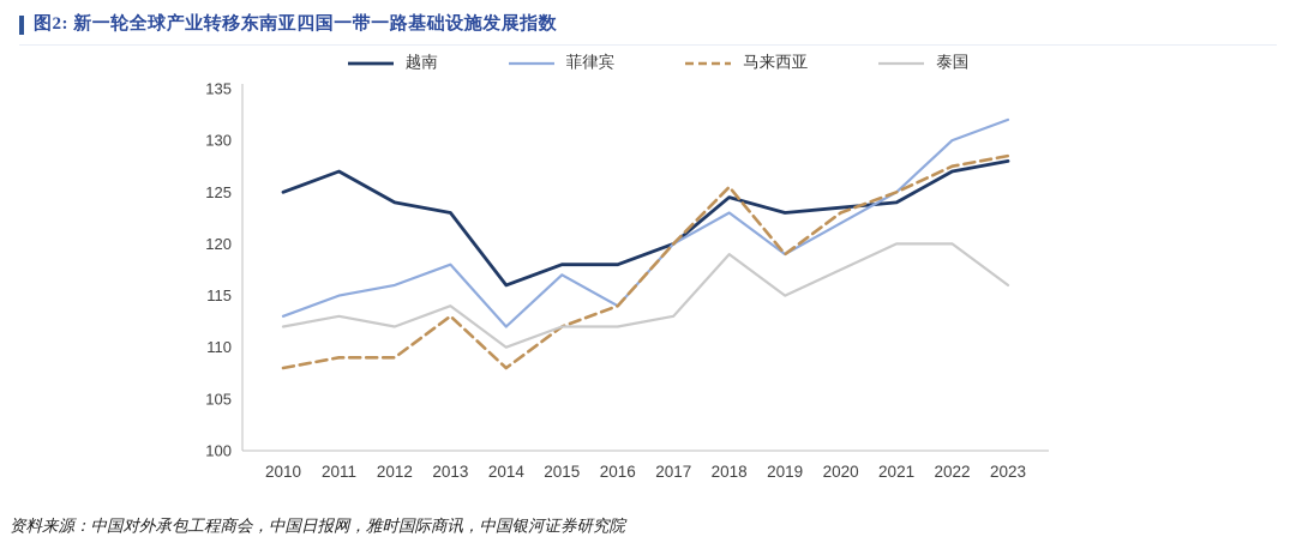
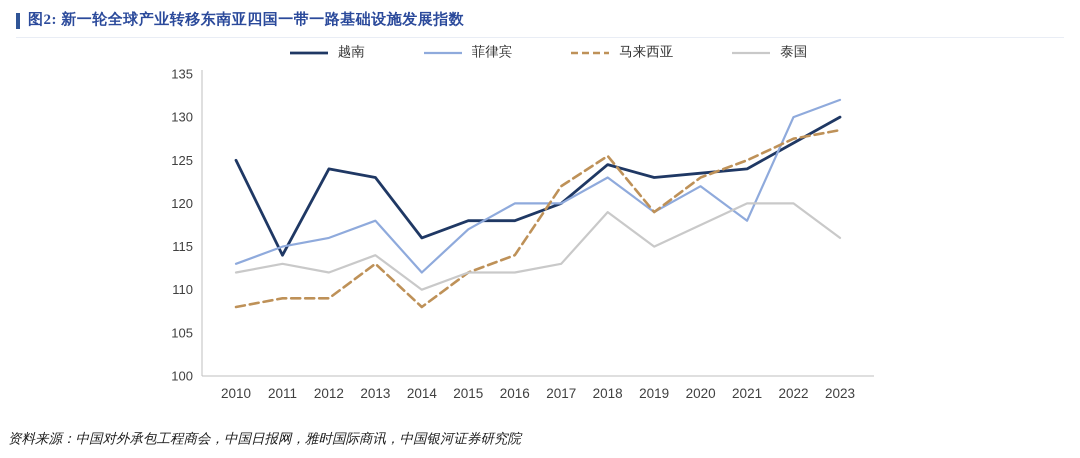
越南/2011: 127 -> 114
菲律宾/2016: 114 -> 120
马来西亚/2017: 120 -> 122
菲律宾/2021: 125 -> 118
越南/2023: 128 -> 130
